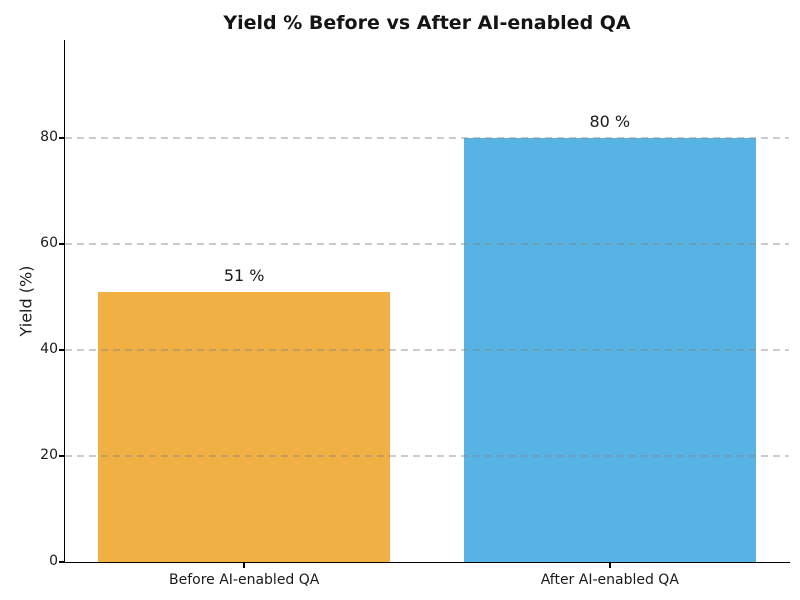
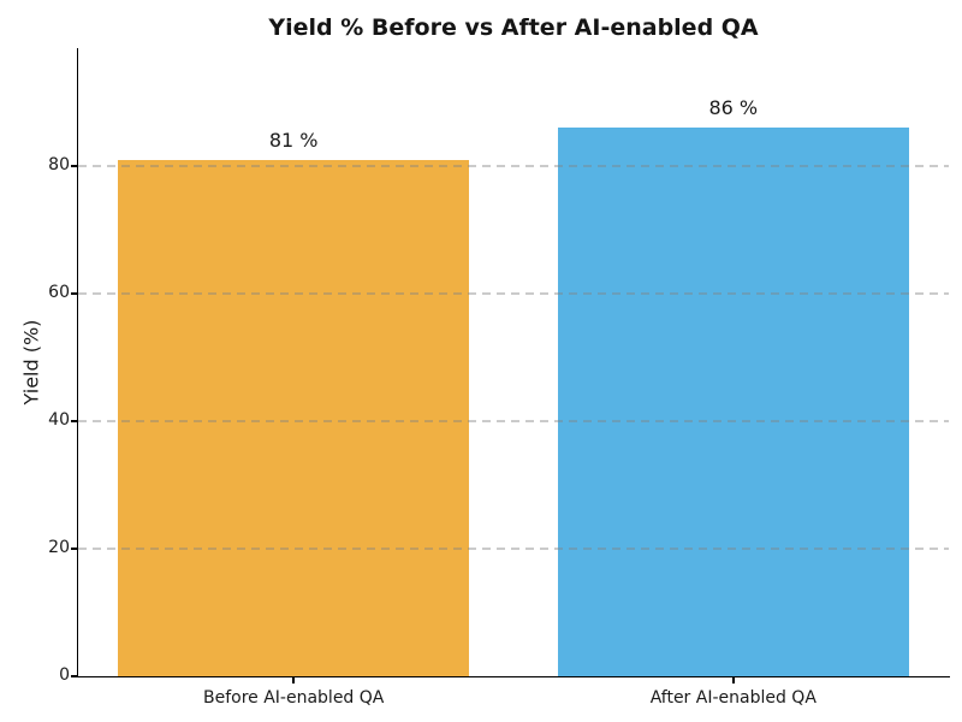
Before AI-enabled QA: 51 -> 81
After AI-enabled QA: 80 -> 86
